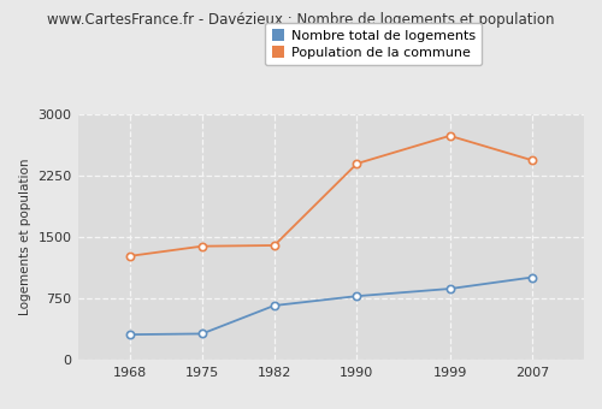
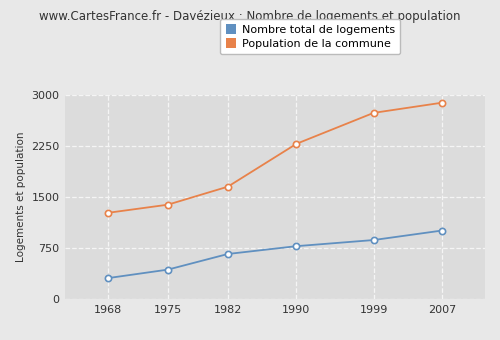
Nombre total de logements/1975: 320 -> 440
Population de la commune/1982: 1400 -> 1660
Population de la commune/1990: 2400 -> 2280
Population de la commune/2007: 2440 -> 2890
